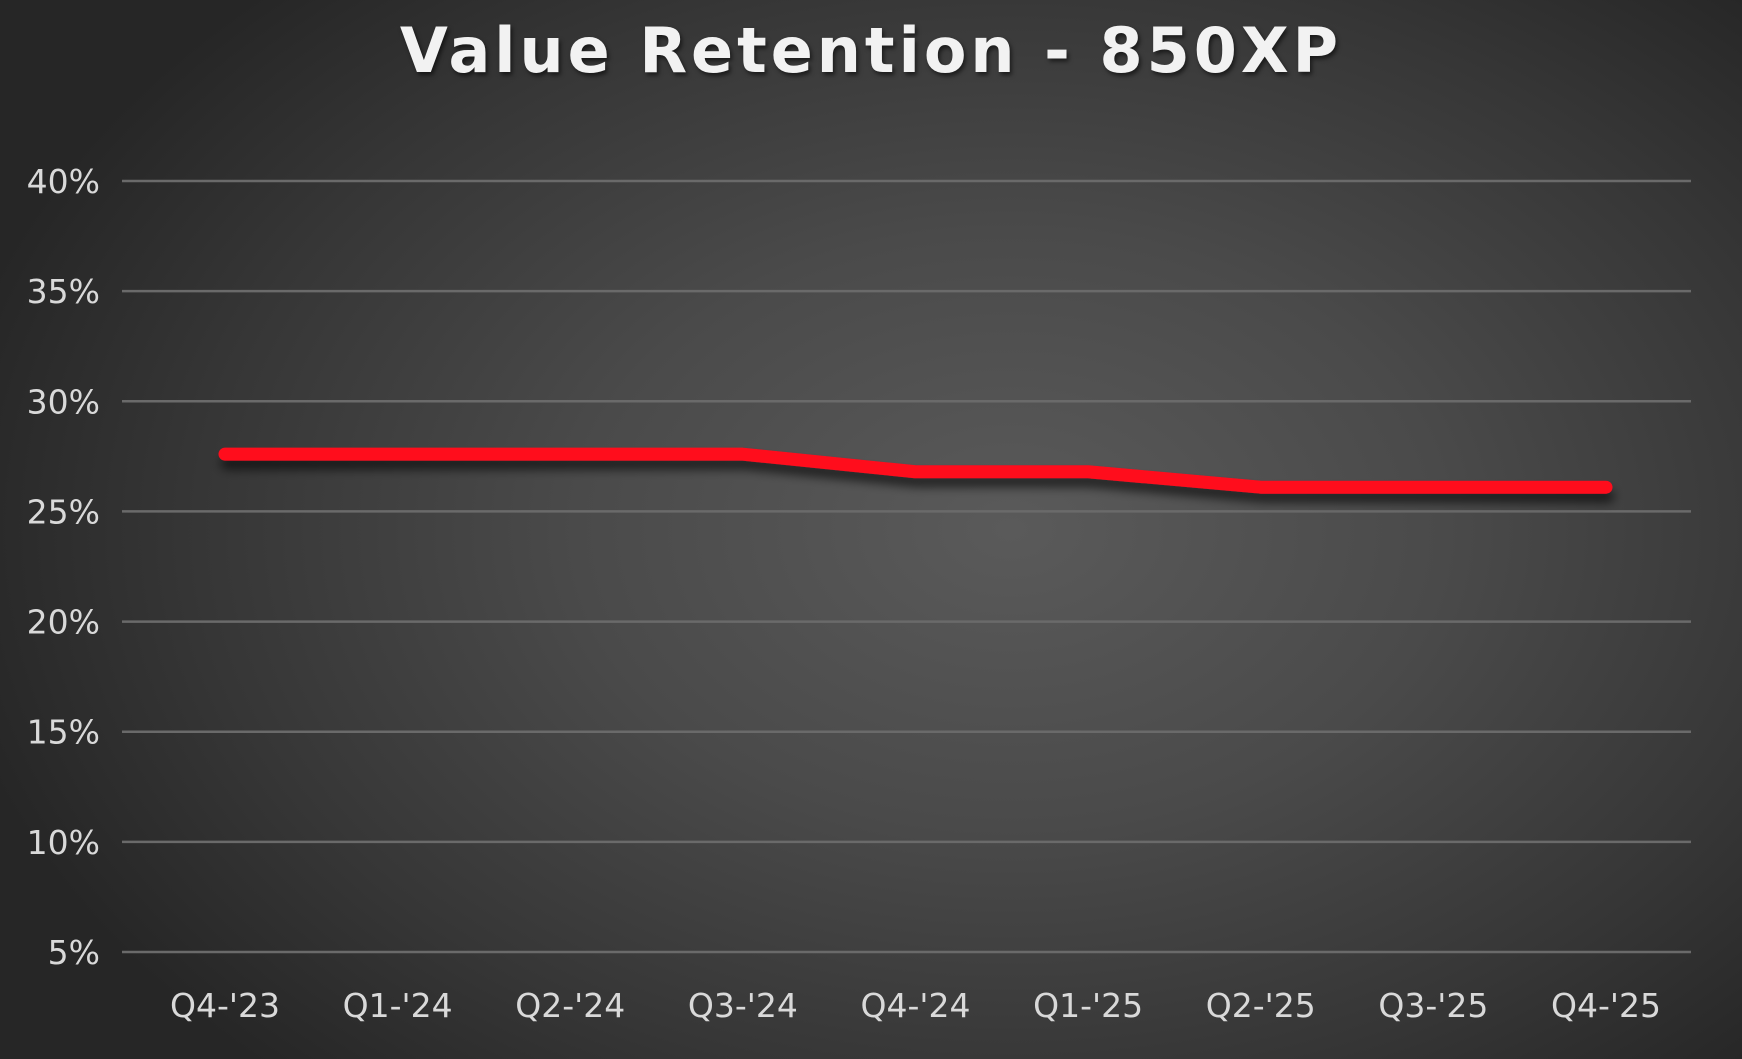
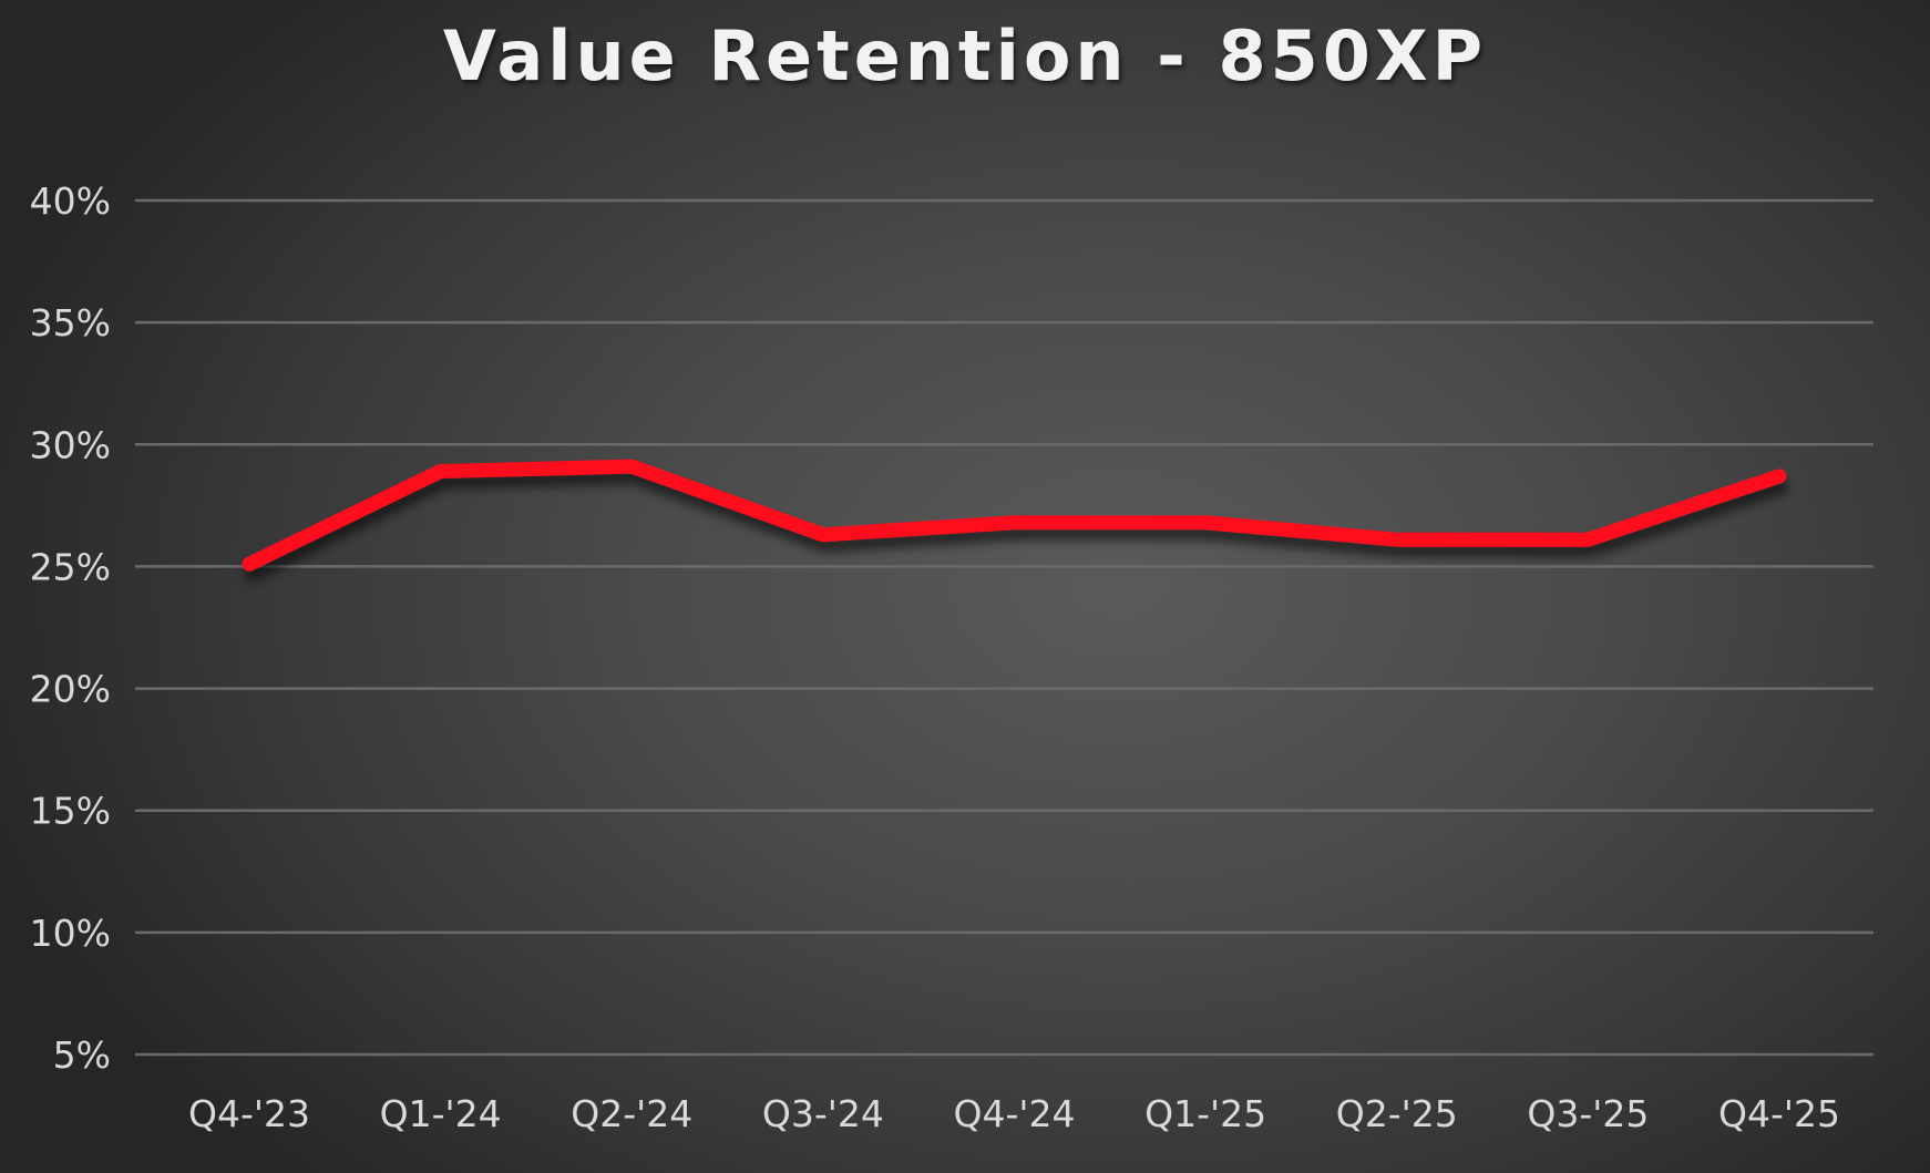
Q4-'23: 27.6% -> 25.1%
Q1-'24: 27.6% -> 28.9%
Q2-'24: 27.6% -> 29.1%
Q3-'24: 27.6% -> 26.3%
Q4-'25: 26.1% -> 28.7%
